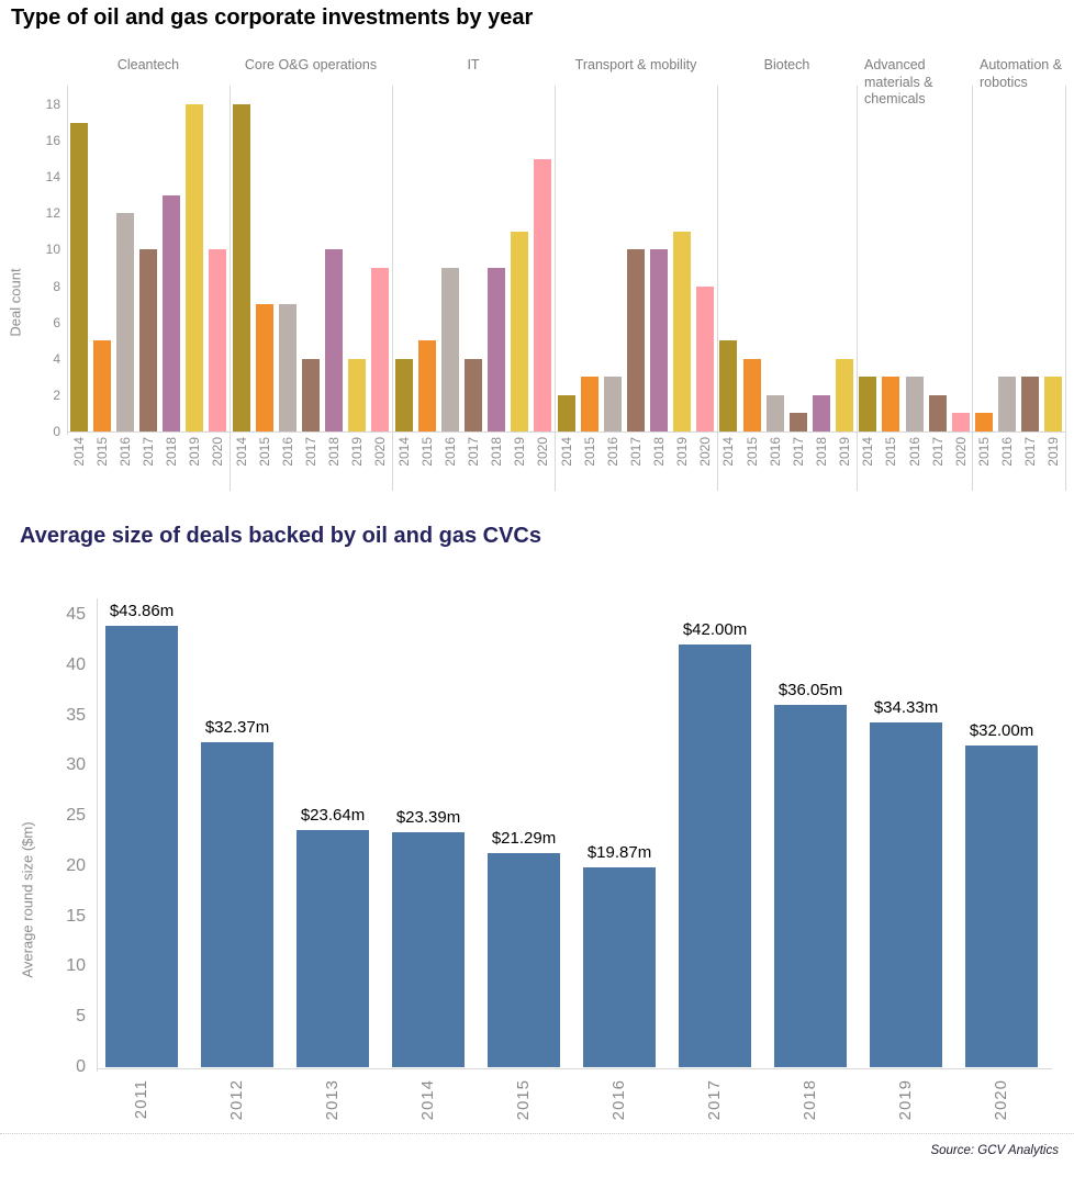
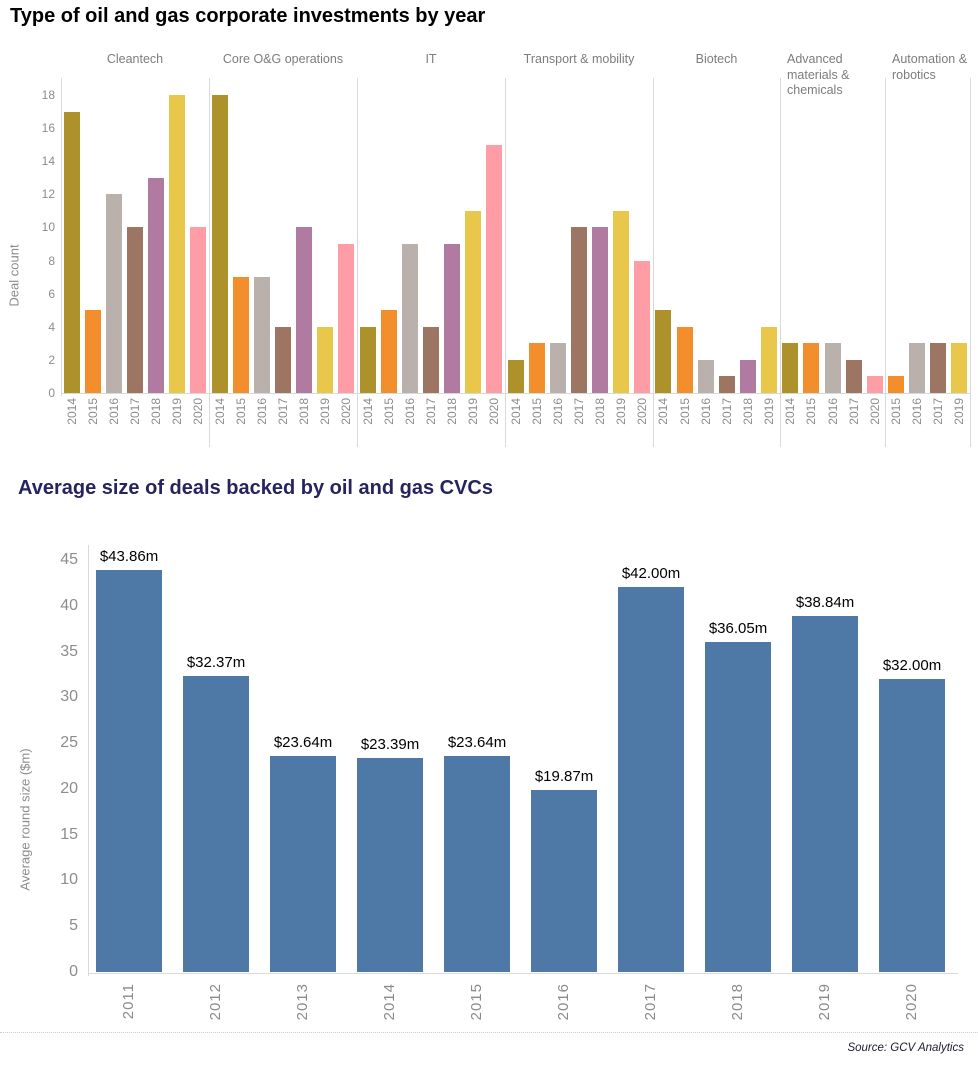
Average size of deals backed by oil and gas CVCs/2015: $21.29m -> $23.64m
Average size of deals backed by oil and gas CVCs/2019: $34.33m -> $38.84m
